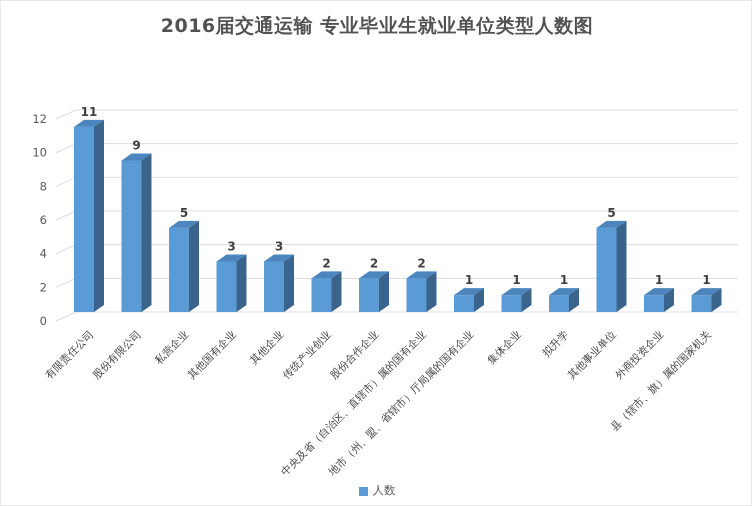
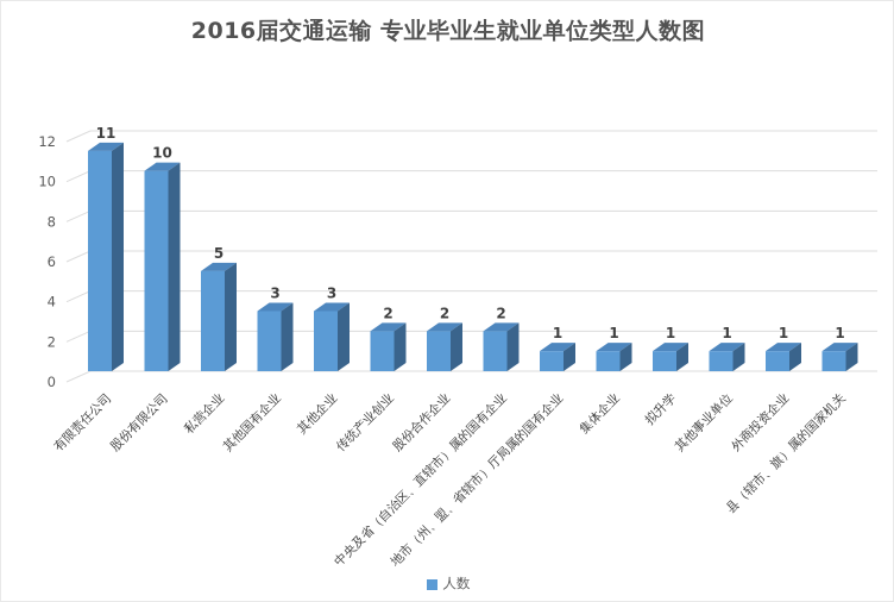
股份有限公司: 9 -> 10
其他事业单位: 5 -> 1
